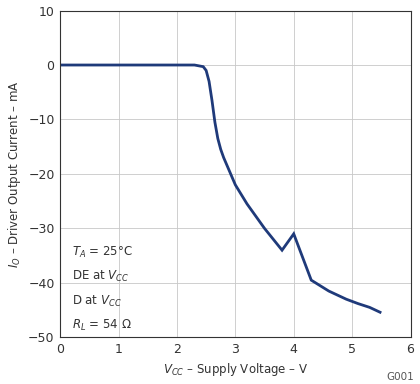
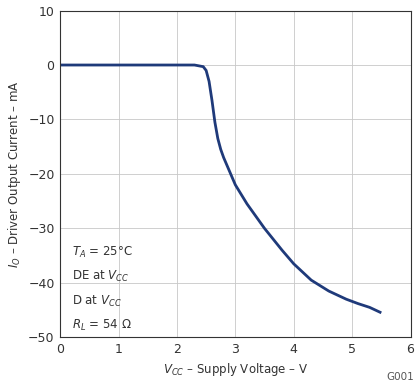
4: -31.0 -> -36.5
